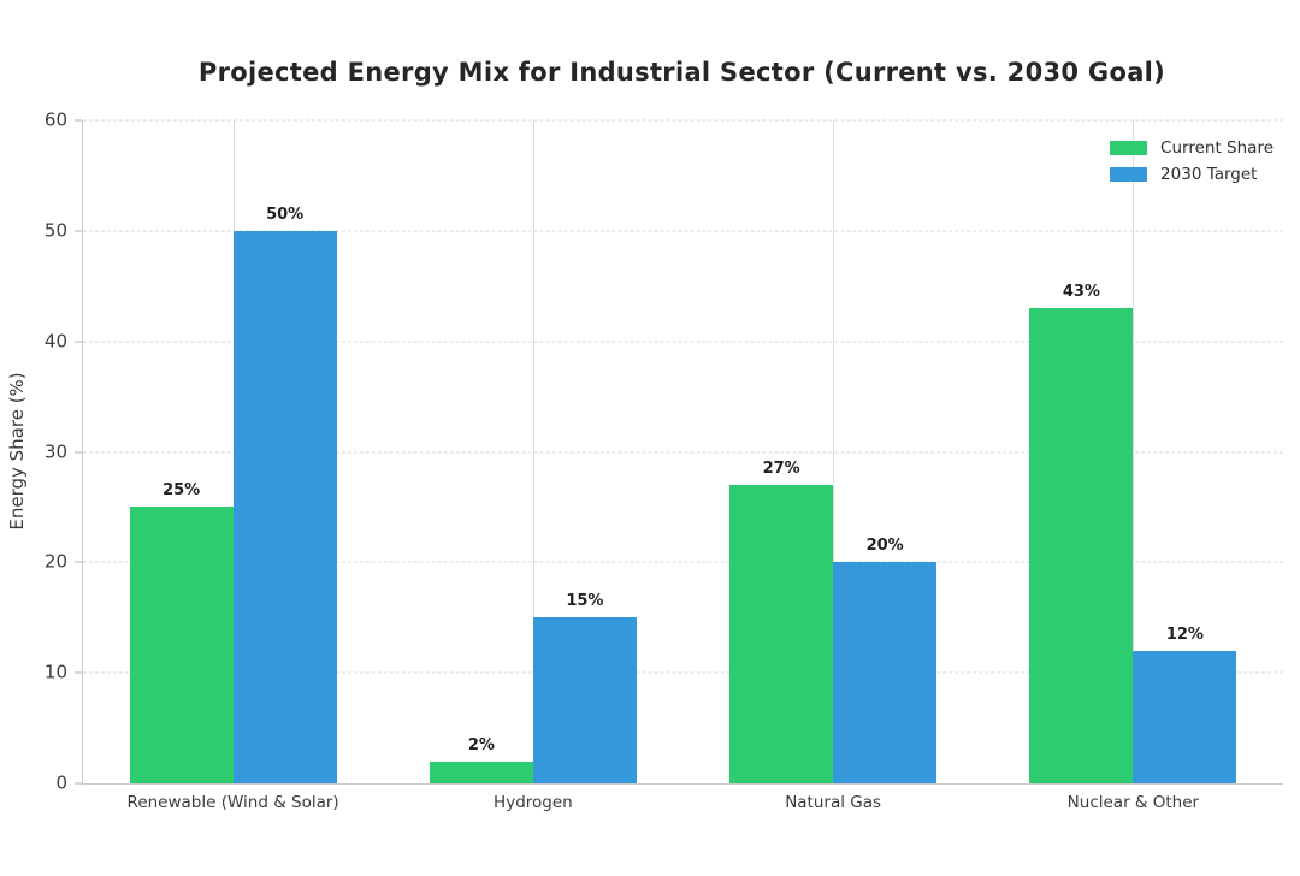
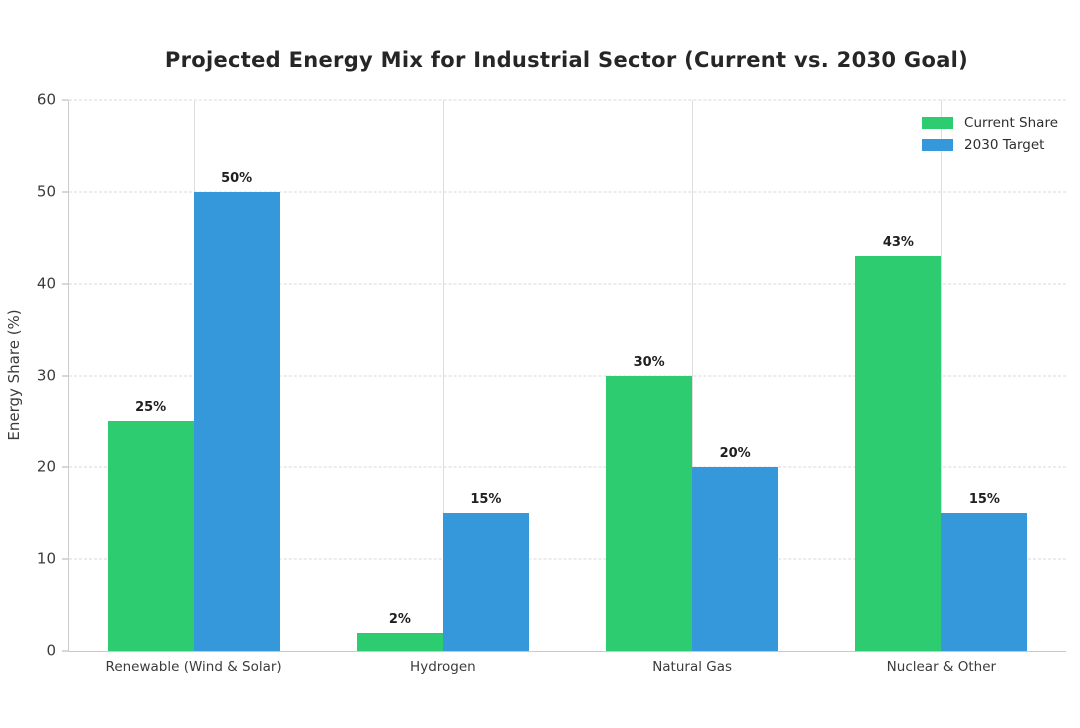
Current Share/Natural Gas: 27% -> 30%
2030 Target/Nuclear & Other: 12% -> 15%
